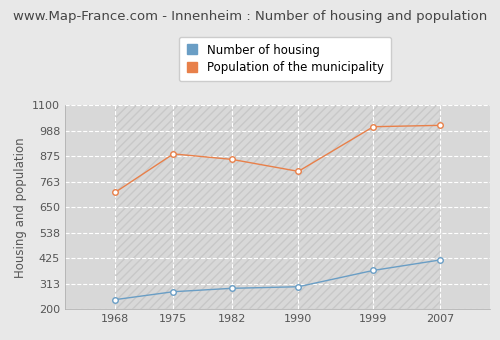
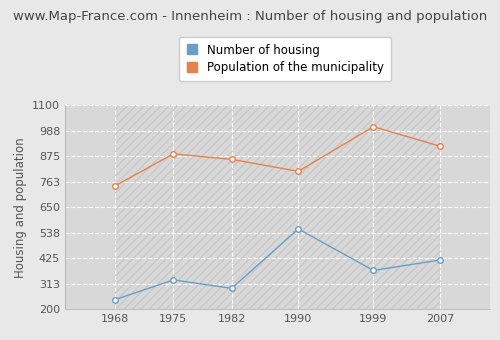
Population of the municipality/1968: 716 -> 745
Number of housing/1975: 278 -> 330
Number of housing/1990: 300 -> 555
Population of the municipality/2007: 1012 -> 920
